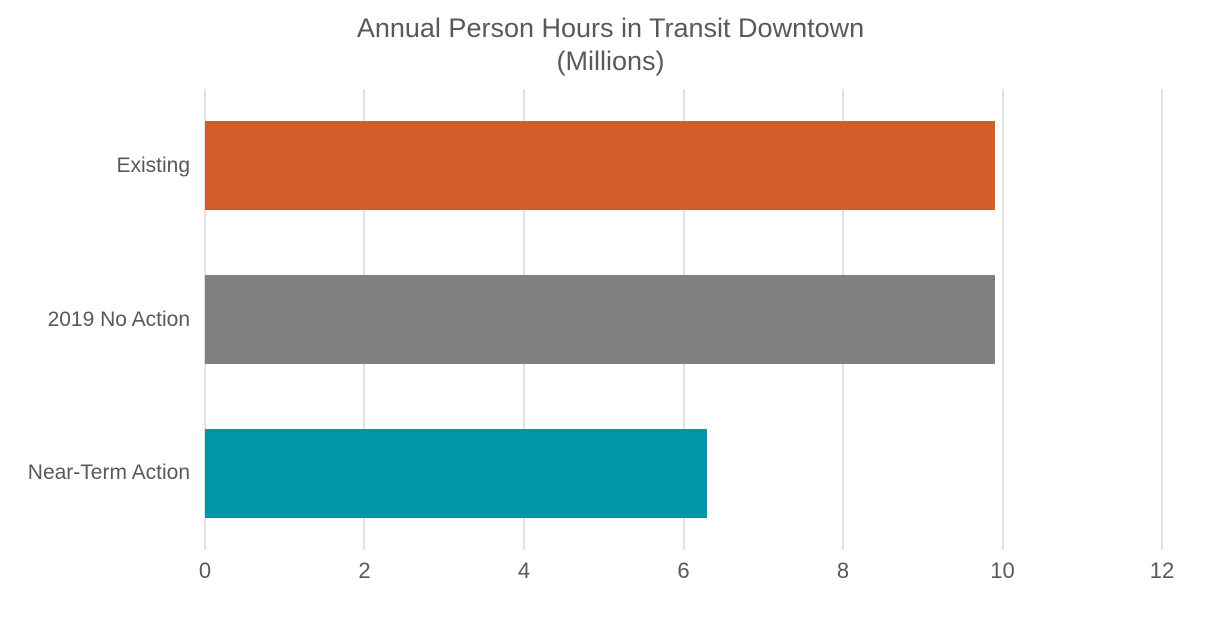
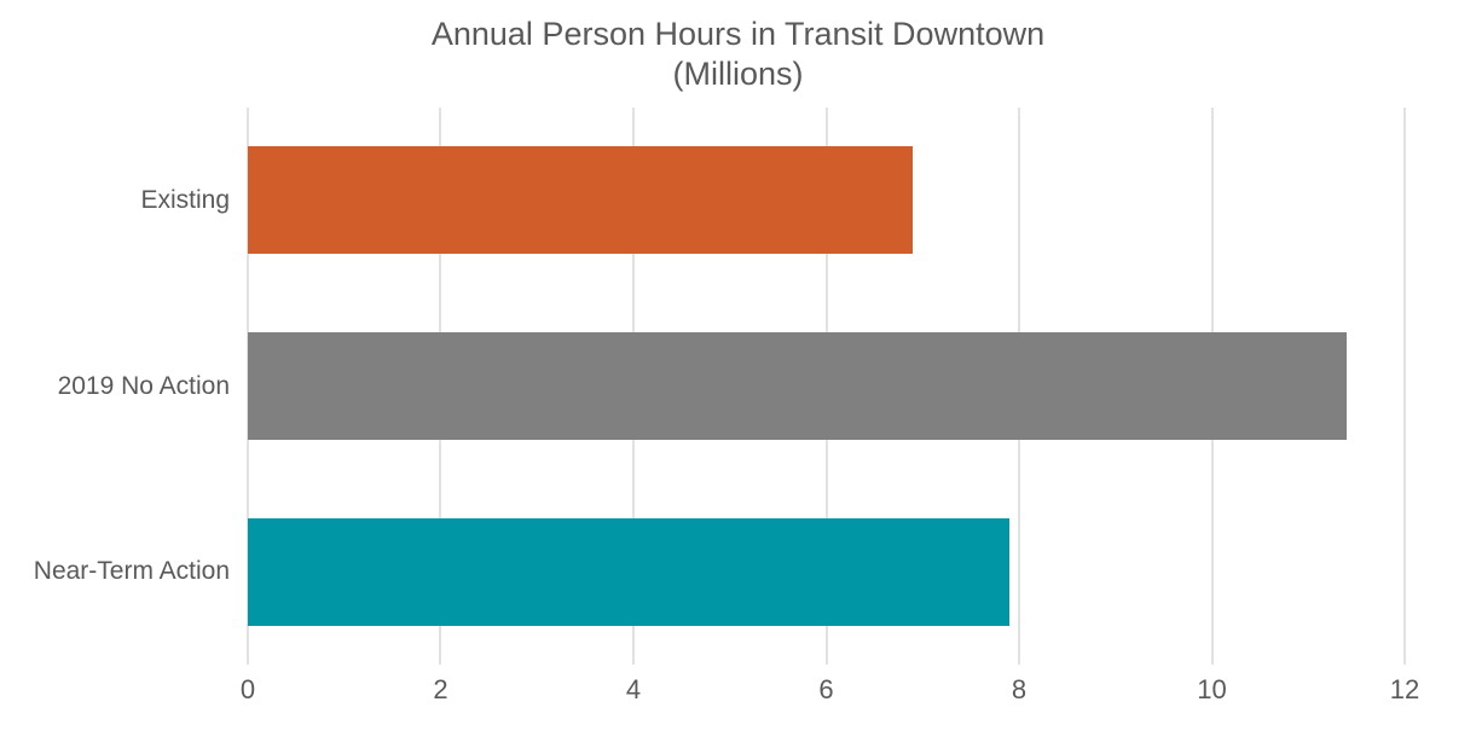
Existing: 9.9 -> 6.9
2019 No Action: 9.9 -> 11.4
Near-Term Action: 6.3 -> 7.9
